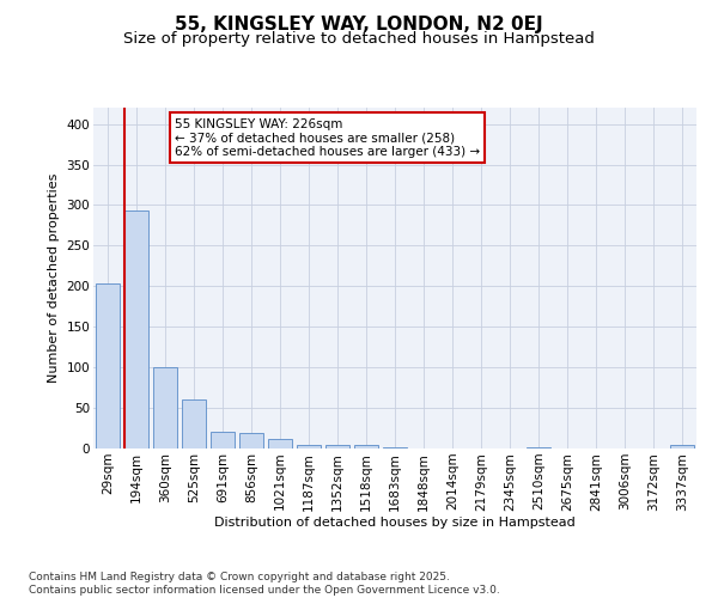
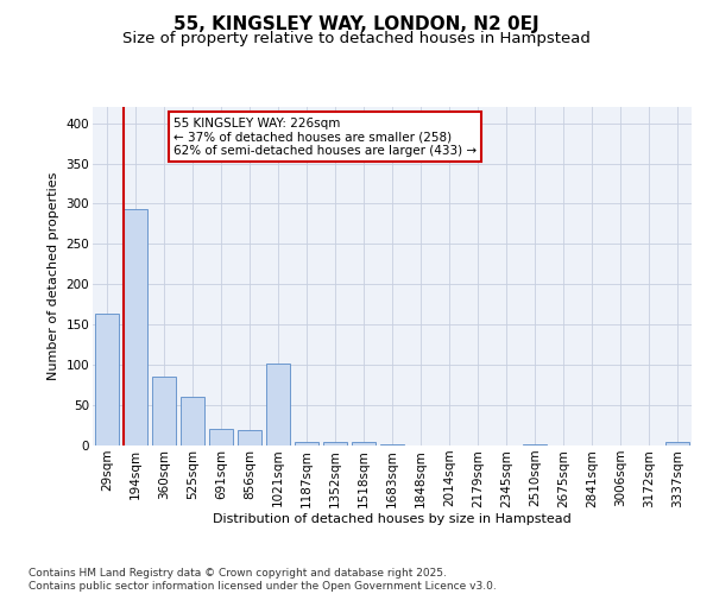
29sqm: 203 -> 164
360sqm: 100 -> 86
1021sqm: 12 -> 102
